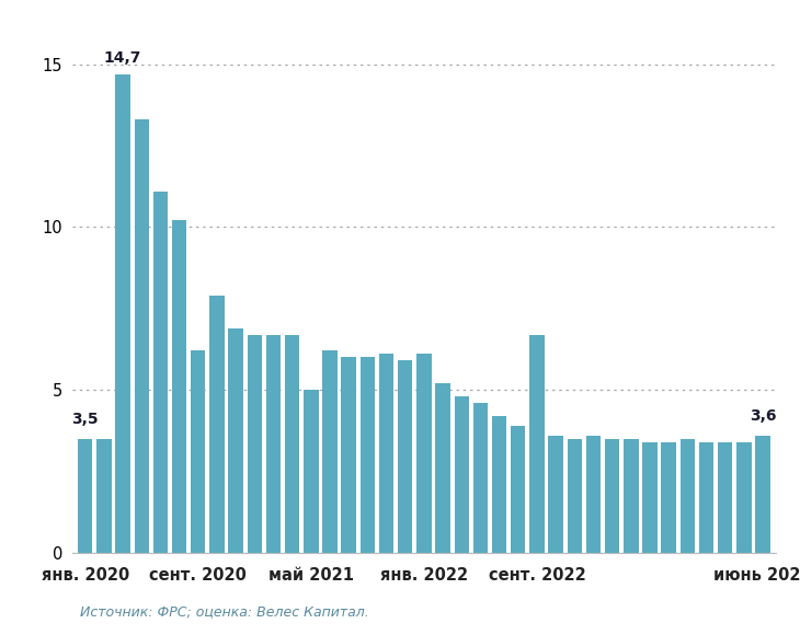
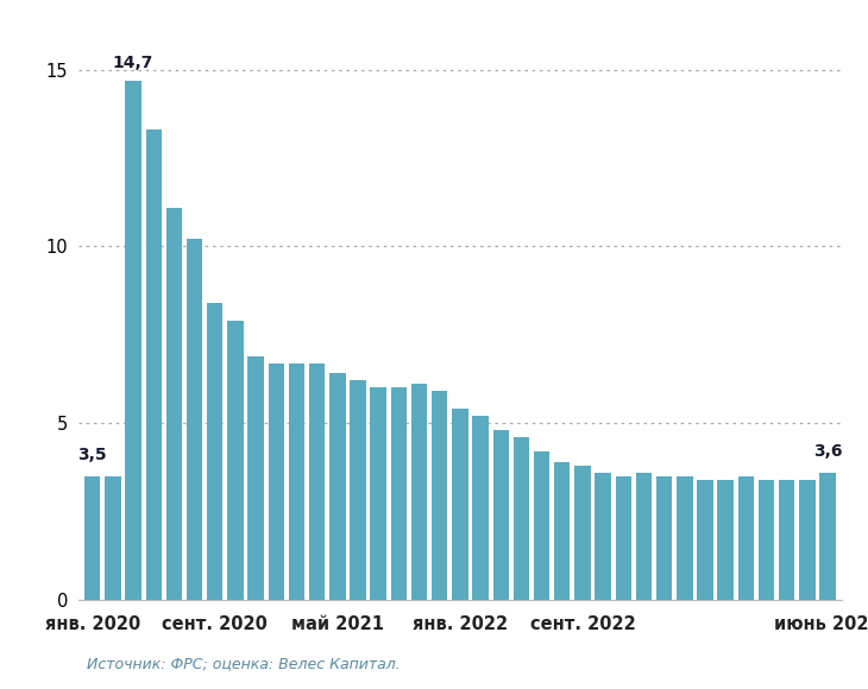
сент. 2020: 6.2 -> 8.4
май 2021: 5.0 -> 6.4
янв. 2022: 6.1 -> 5.4
сент. 2022: 6.7 -> 3.8
